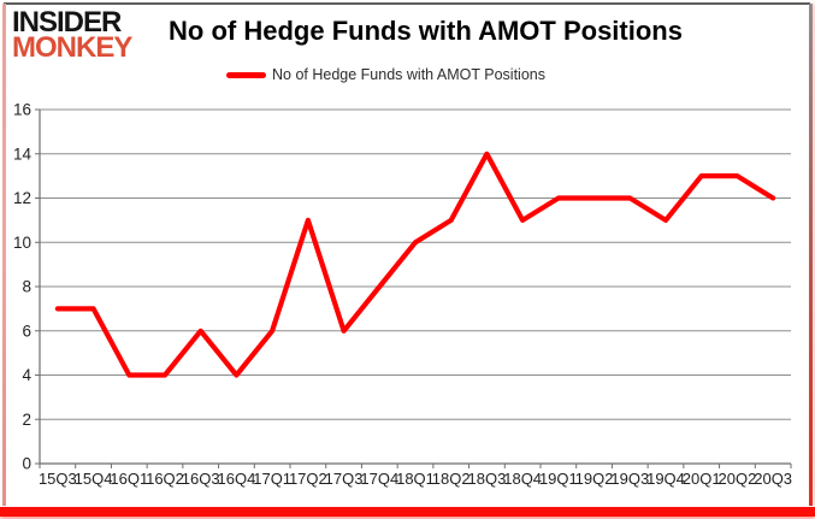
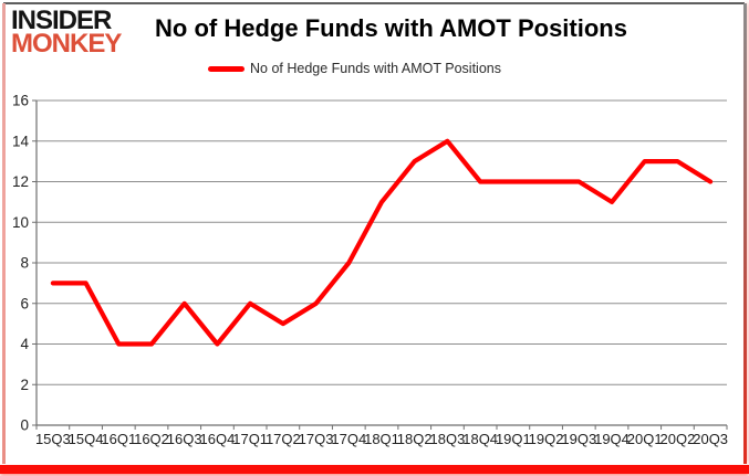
17Q2: 11 -> 5
18Q1: 10 -> 11
18Q2: 11 -> 13
18Q4: 11 -> 12
